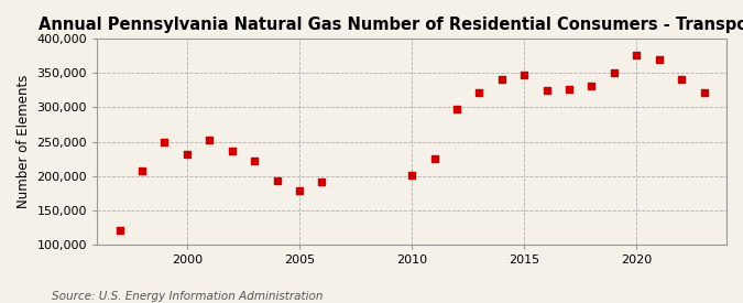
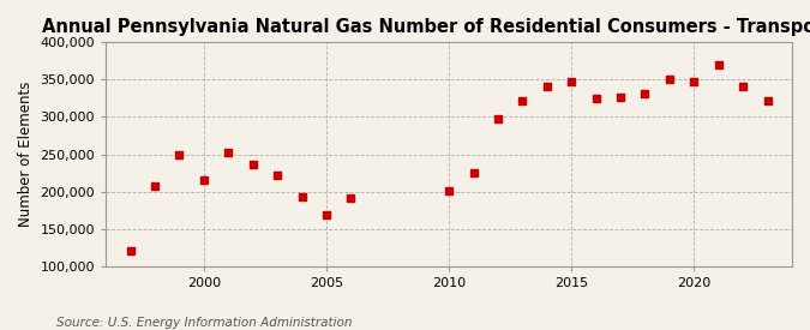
2000: 232,000 -> 216,000
2005: 178,000 -> 168,000
2020: 376,000 -> 348,000
